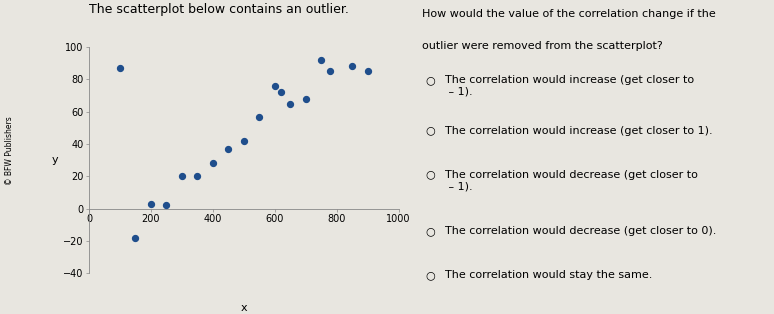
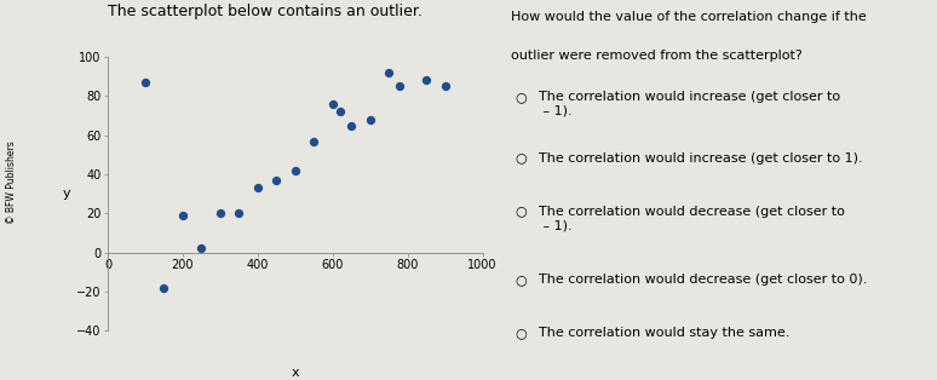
200: 3 -> 19
400: 28 -> 33
